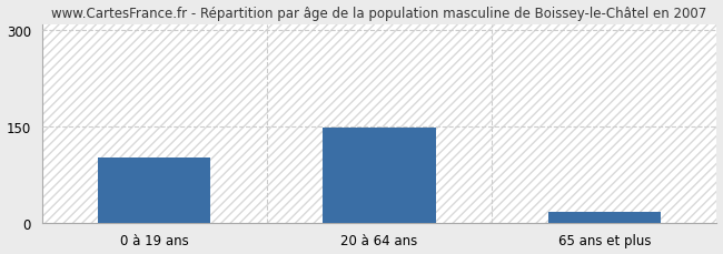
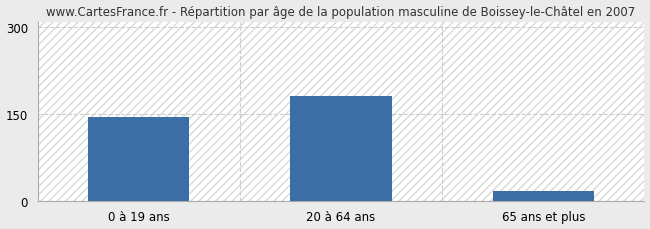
0 à 19 ans: 102 -> 144
20 à 64 ans: 148 -> 181
